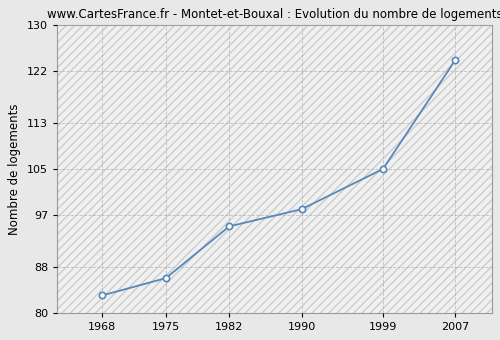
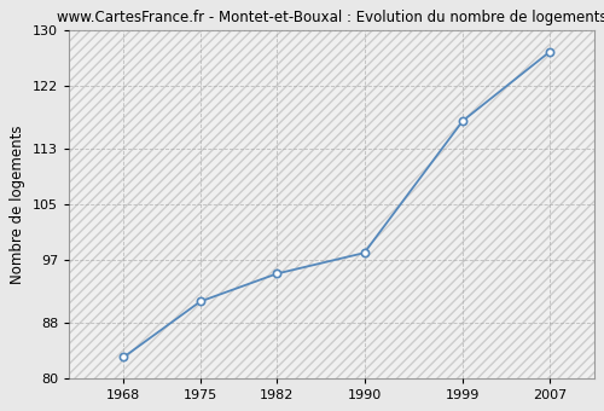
1975: 86 -> 91
1999: 105 -> 117
2007: 124 -> 127
